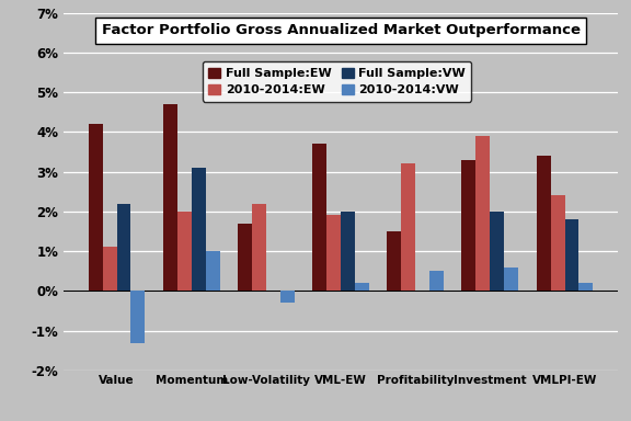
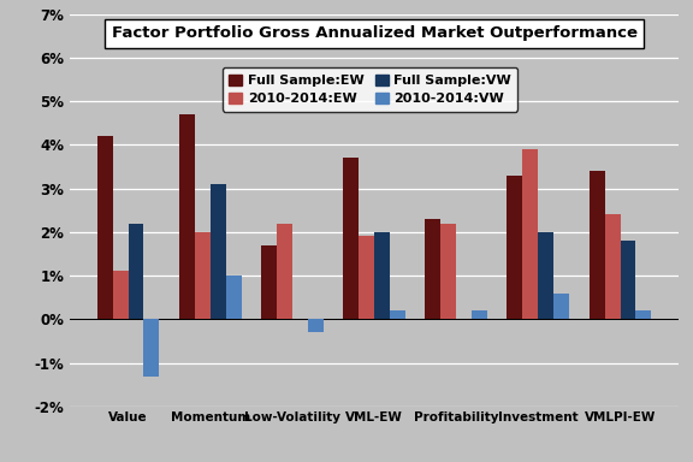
Full Sample:EW/Profitability: 1.5% -> 2.3%
2010-2014:EW/Profitability: 3.2% -> 2.2%
2010-2014:VW/Profitability: 0.5% -> 0.2%
